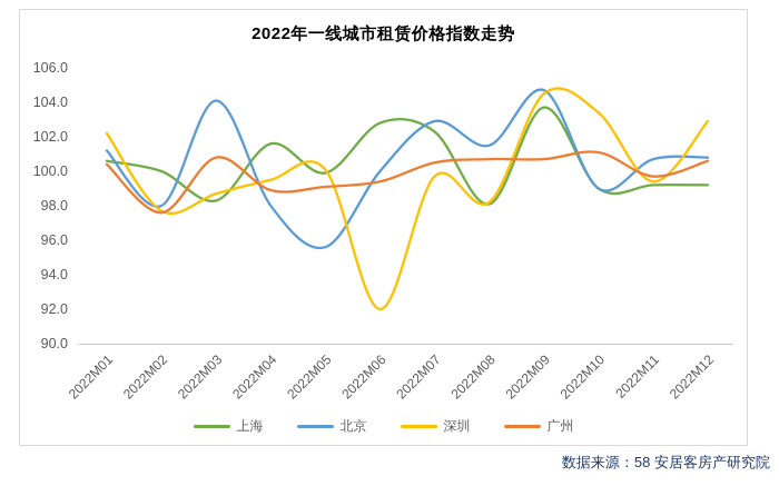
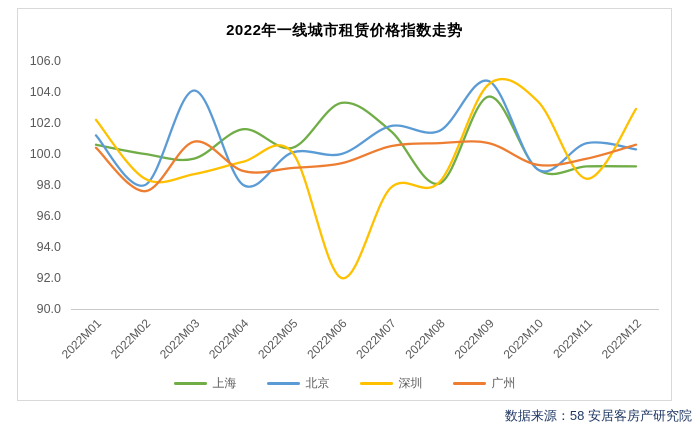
深圳/2022M02: 97.7 -> 98.4
上海/2022M03: 98.3 -> 99.7
上海/2022M05: 99.9 -> 100.4
北京/2022M05: 95.6 -> 100.1
上海/2022M06: 102.8 -> 103.3
上海/2022M07: 102.3 -> 101.5
北京/2022M07: 102.9 -> 101.8
深圳/2022M07: 99.7 -> 97.8
广州/2022M10: 101.1 -> 99.3
深圳/2022M11: 99.4 -> 98.4
北京/2022M12: 100.8 -> 100.3
